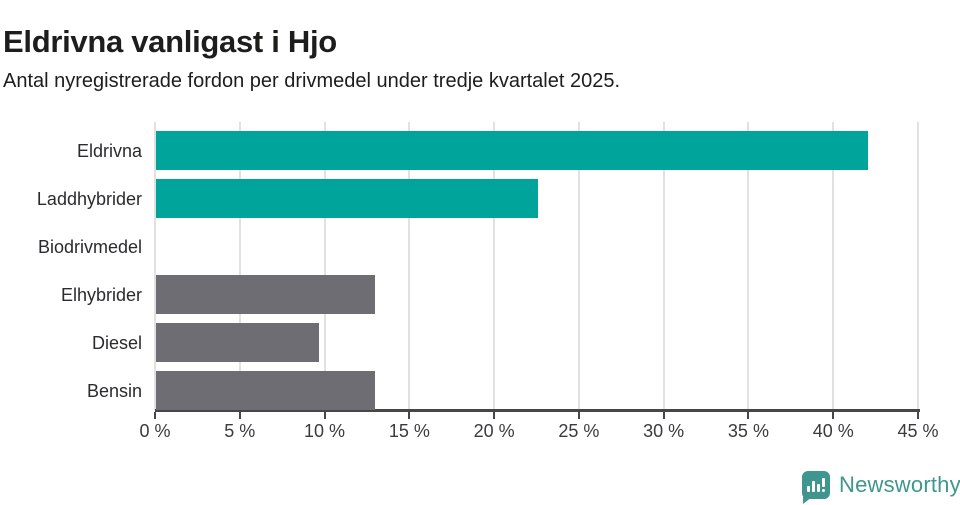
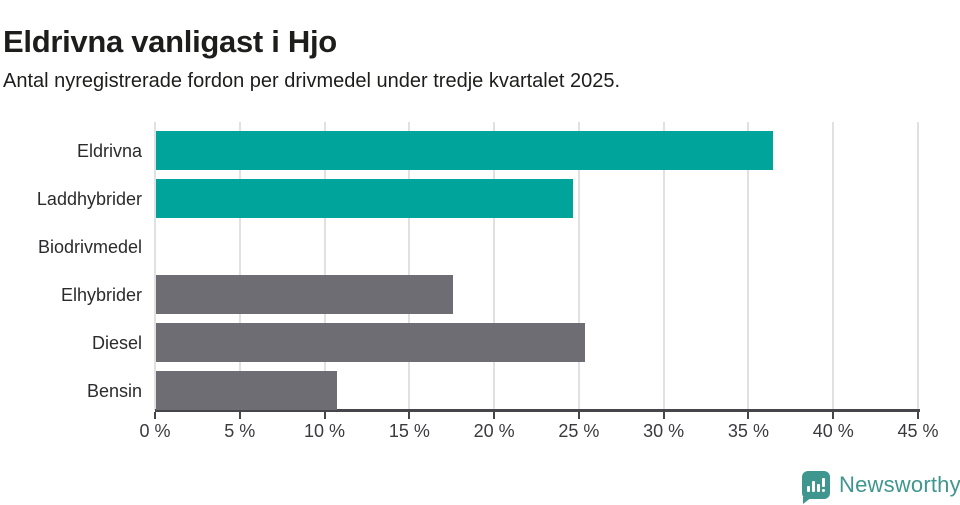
Eldrivna: 42.0% -> 36.4%
Laddhybrider: 22.5% -> 24.6%
Elhybrider: 12.9% -> 17.5%
Diesel: 9.6% -> 25.3%
Bensin: 12.9% -> 10.7%
